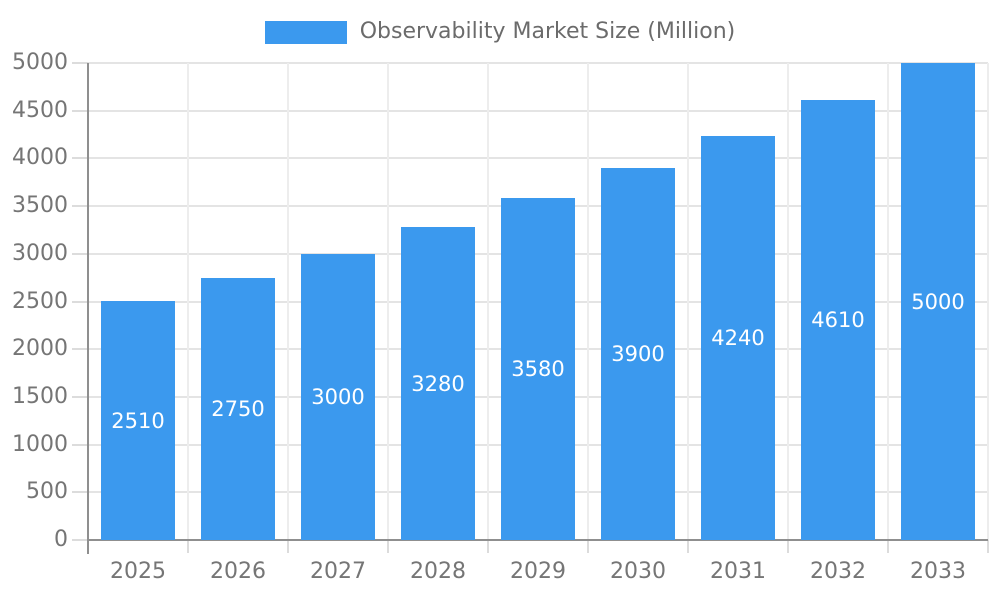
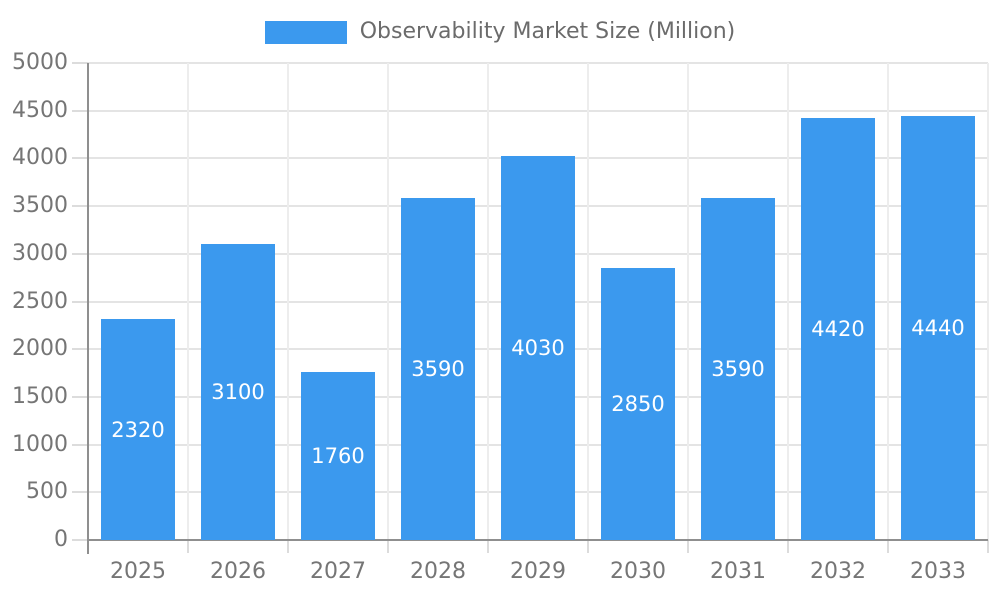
2025: 2510 -> 2320
2026: 2750 -> 3100
2027: 3000 -> 1760
2028: 3280 -> 3590
2029: 3580 -> 4030
2030: 3900 -> 2850
2031: 4240 -> 3590
2032: 4610 -> 4420
2033: 5000 -> 4440
